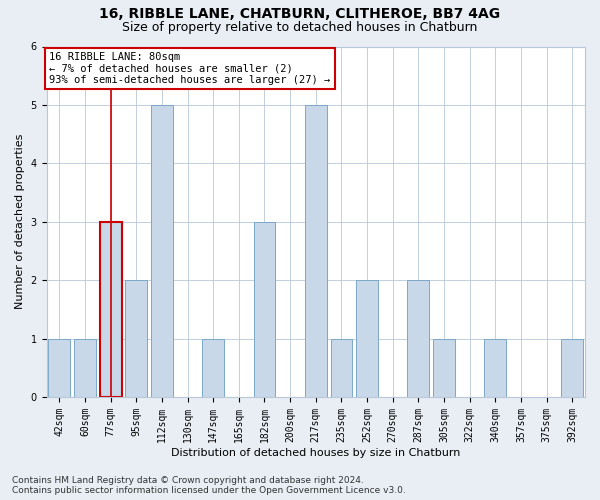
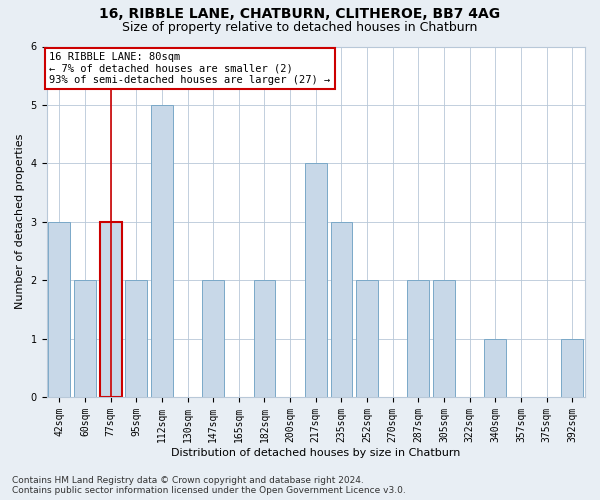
42sqm: 1 -> 3
60sqm: 1 -> 2
147sqm: 1 -> 2
182sqm: 3 -> 2
217sqm: 5 -> 4
235sqm: 1 -> 3
305sqm: 1 -> 2
